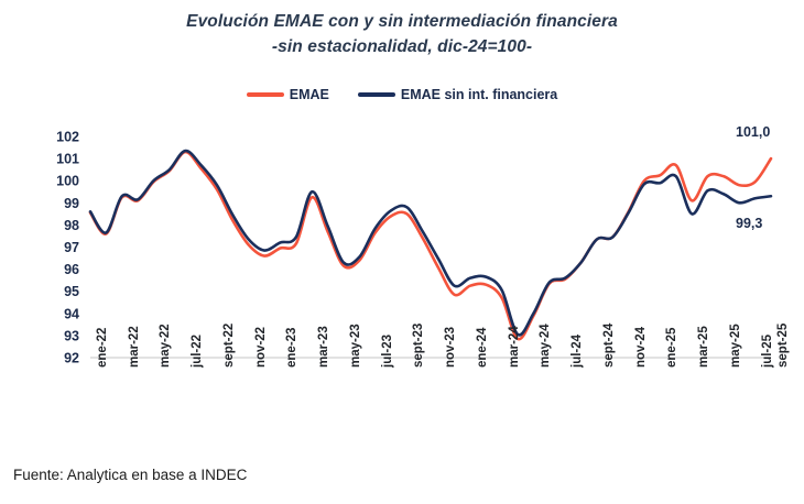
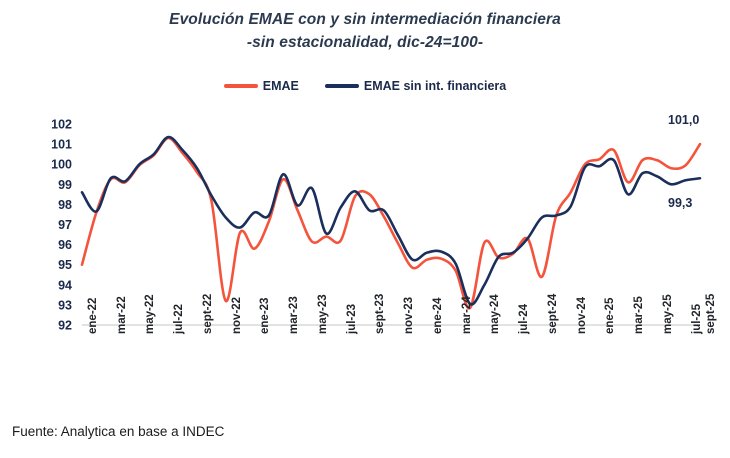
EMAE/ene-22: 98.5 -> 95.0
EMAE/nov-22: 97.1 -> 93.2
EMAE/ene-23: 97.0 -> 95.8
EMAE sin int. financiera/ene-23: 97.2 -> 97.6
EMAE sin int. financiera/may-23: 96.3 -> 98.8
EMAE/jul-23: 97.7 -> 96.2
EMAE sin int. financiera/sept-23: 98.8 -> 97.7
EMAE/may-24: 93.9 -> 96.1
EMAE/sept-24: 97.3 -> 94.4
EMAE sin int. financiera/nov-24: 98.5 -> 97.9
